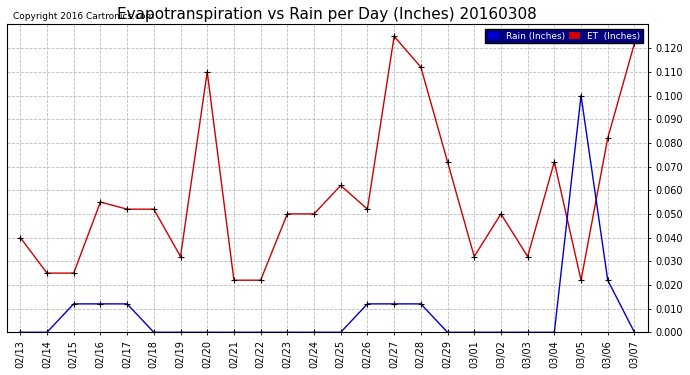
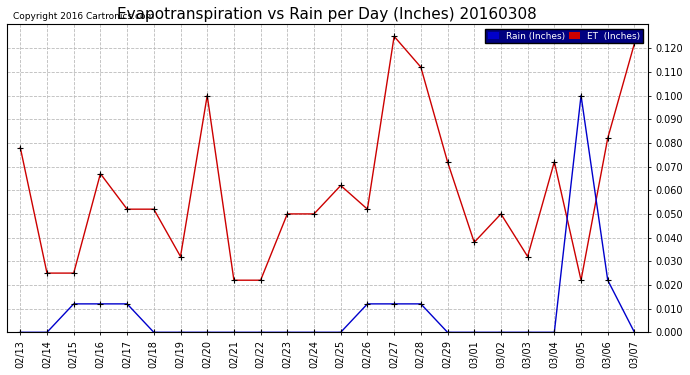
ET (Inches)/02/13: 0.040 -> 0.078
ET (Inches)/02/16: 0.055 -> 0.067
ET (Inches)/02/20: 0.110 -> 0.100
ET (Inches)/03/01: 0.032 -> 0.038
